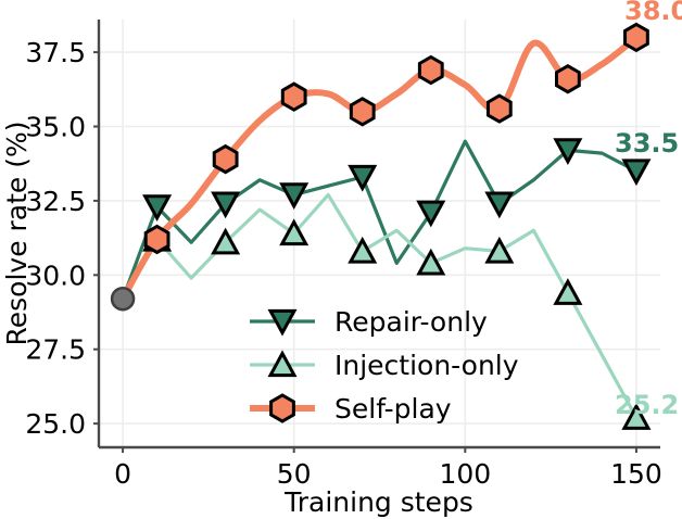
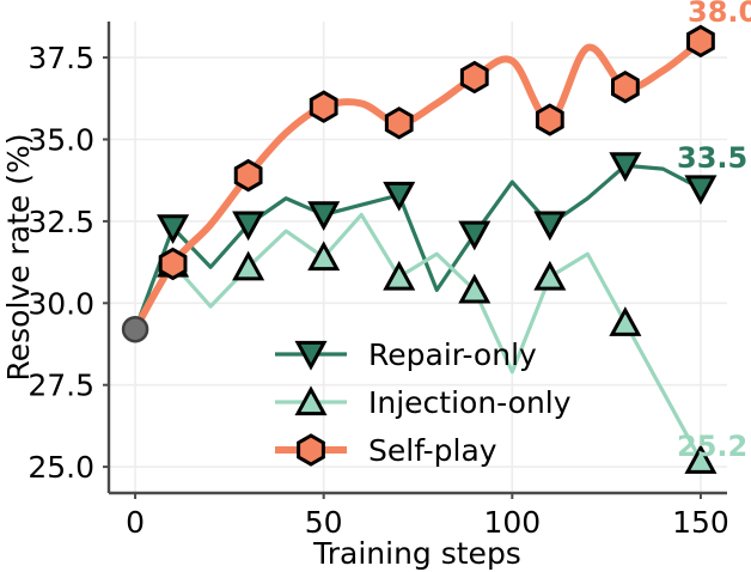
Repair-only/100: 34.5 -> 33.7
Injection-only/100: 30.9 -> 27.9
Self-play/100: 36.4 -> 37.4
